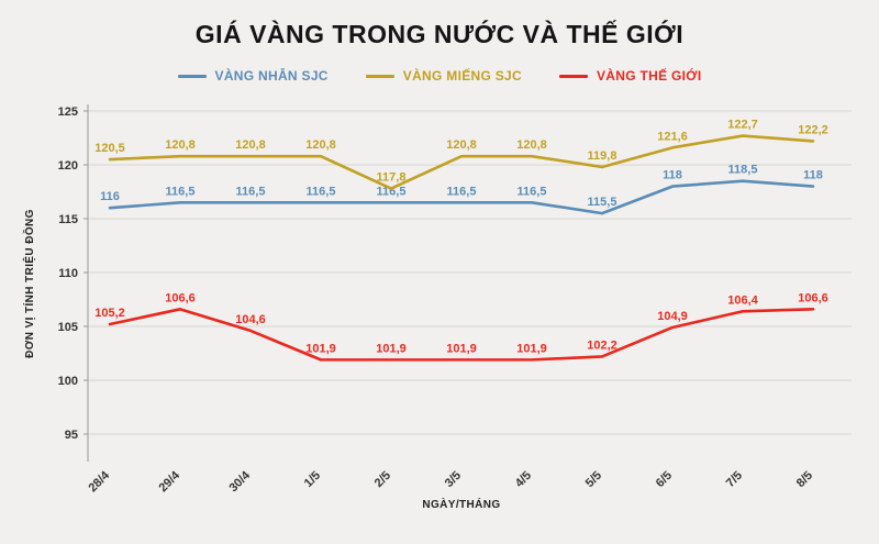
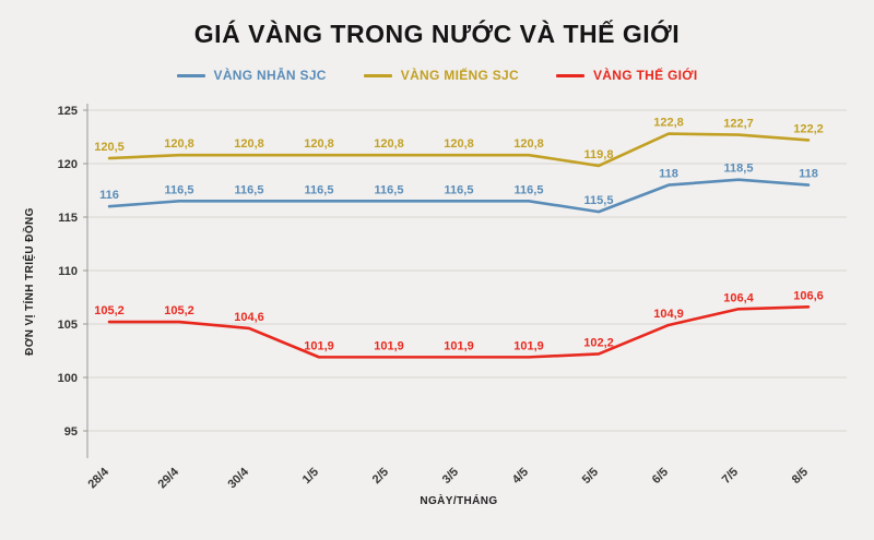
VÀNG THẾ GIỚI/29/4: 106,6 -> 105,2
VÀNG MIẾNG SJC/2/5: 117,8 -> 120,8
VÀNG MIẾNG SJC/6/5: 121,6 -> 122,8
